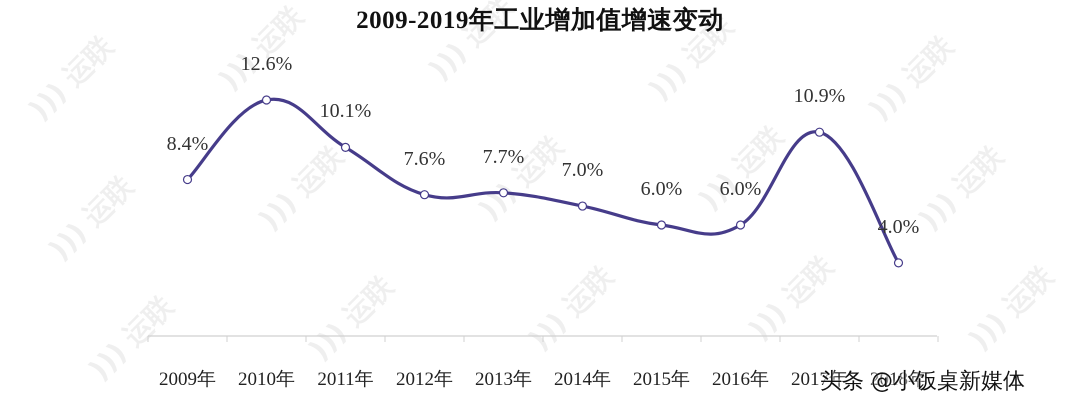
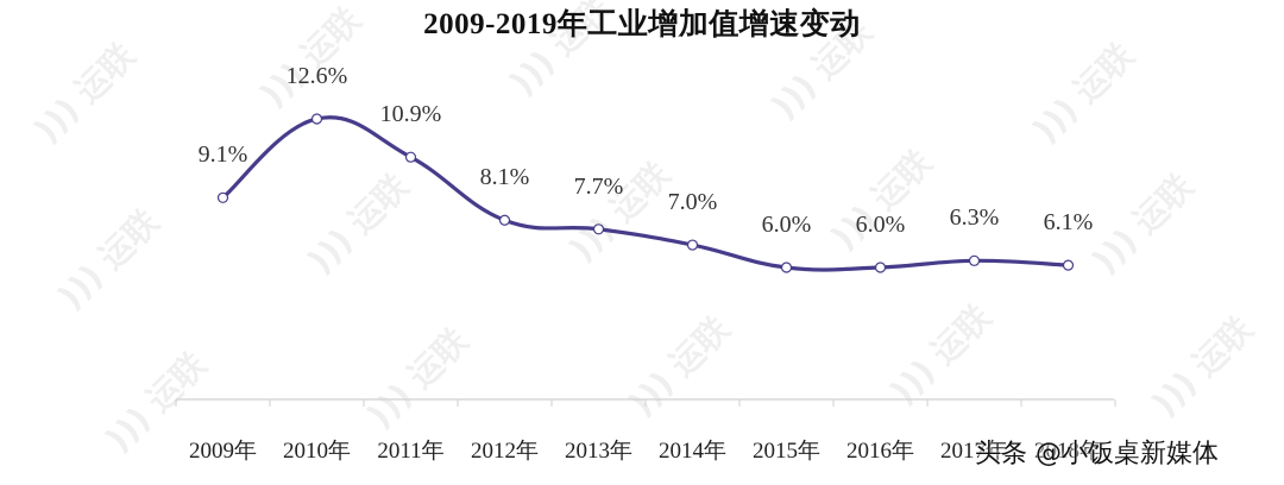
2009年: 8.4% -> 9.1%
2011年: 10.1% -> 10.9%
2012年: 7.6% -> 8.1%
2017年: 10.9% -> 6.3%
2018年: 4.0% -> 6.1%
